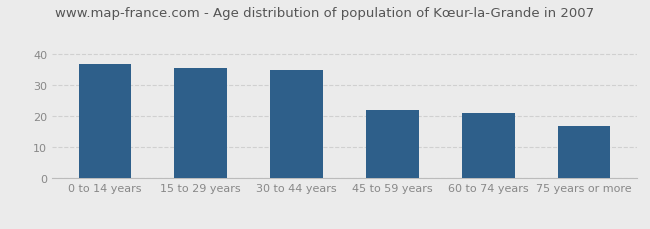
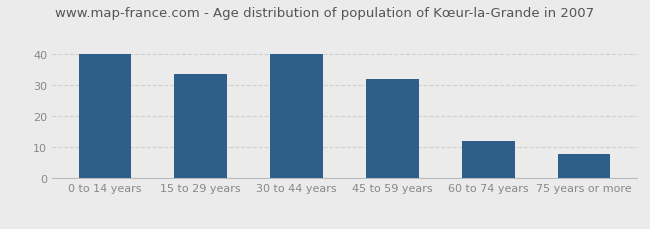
0 to 14 years: 37.0 -> 40.0
15 to 29 years: 35.5 -> 33.5
30 to 44 years: 35.0 -> 40.0
45 to 59 years: 22.0 -> 32.0
60 to 74 years: 21.0 -> 12.0
75 years or more: 17.0 -> 8.0
